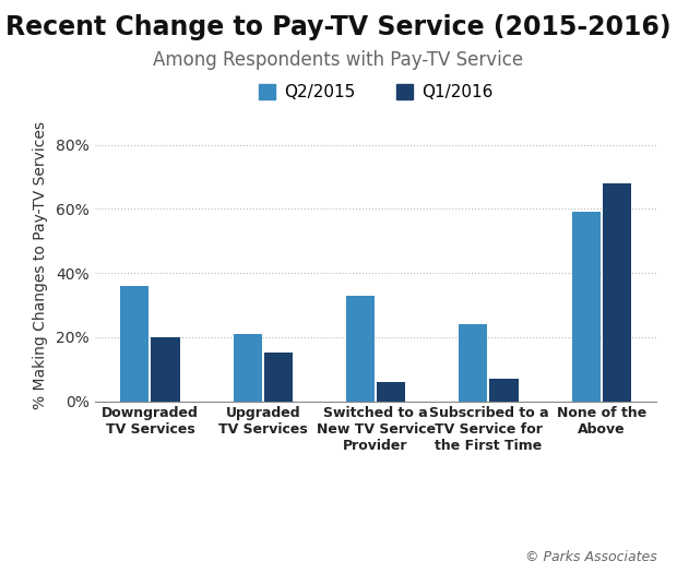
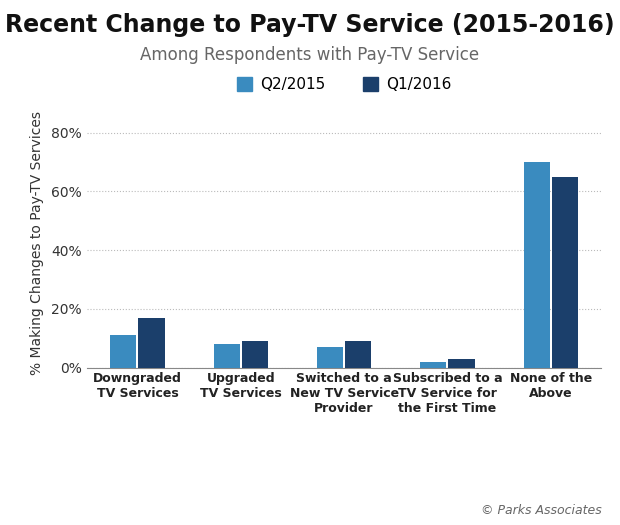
Q2/2015/Downgraded TV Services: 36% -> 11%
Q1/2016/Downgraded TV Services: 20% -> 17%
Q2/2015/Upgraded TV Services: 21% -> 8%
Q1/2016/Upgraded TV Services: 15% -> 9%
Q2/2015/Switched to a New TV Service Provider: 33% -> 7%
Q1/2016/Switched to a New TV Service Provider: 6% -> 9%
Q2/2015/Subscribed to a TV Service for the First Time: 24% -> 2%
Q1/2016/Subscribed to a TV Service for the First Time: 7% -> 3%
Q2/2015/None of the Above: 59% -> 70%
Q1/2016/None of the Above: 68% -> 65%
